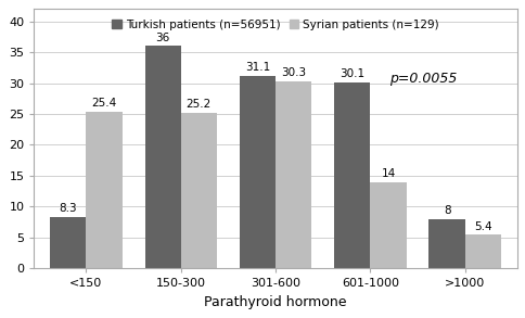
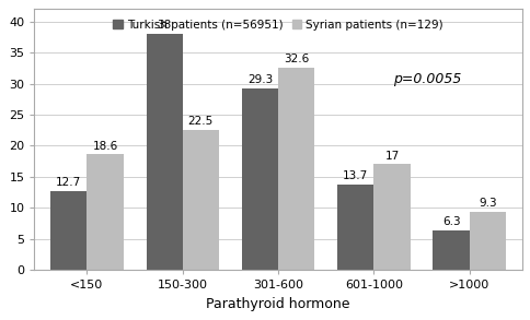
Turkish patients (n=56951)/<150: 8.3 -> 12.7
Syrian patients (n=129)/<150: 25.4 -> 18.6
Turkish patients (n=56951)/150-300: 36.0 -> 38.0
Syrian patients (n=129)/150-300: 25.2 -> 22.5
Turkish patients (n=56951)/301-600: 31.1 -> 29.3
Syrian patients (n=129)/301-600: 30.3 -> 32.6
Turkish patients (n=56951)/601-1000: 30.1 -> 13.7
Syrian patients (n=129)/601-1000: 14 -> 17
Turkish patients (n=56951)/>1000: 8 -> 6.3
Syrian patients (n=129)/>1000: 5.4 -> 9.3
